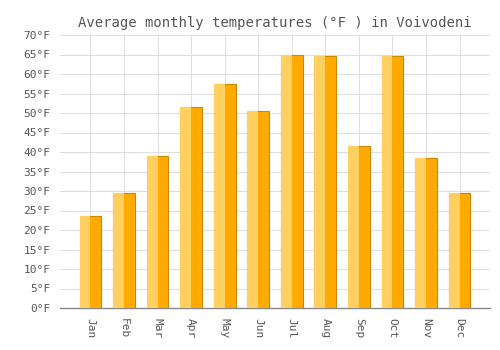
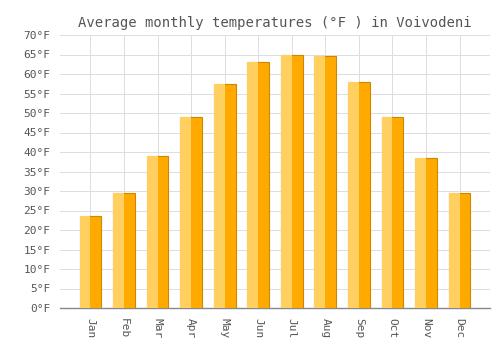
Apr: 51.5°F -> 49.0°F
Jun: 50.5°F -> 63.0°F
Sep: 41.5°F -> 58.0°F
Oct: 64.5°F -> 49.0°F
